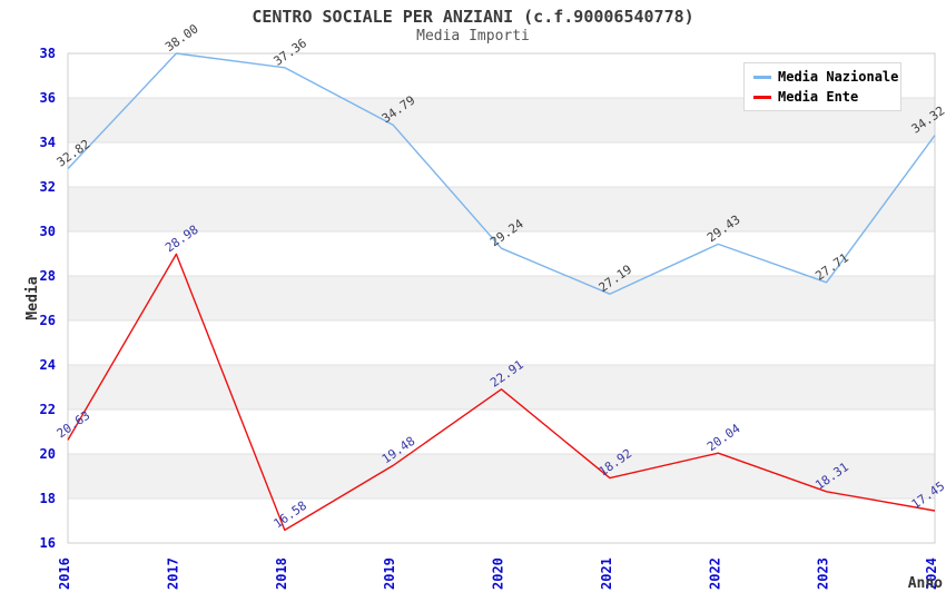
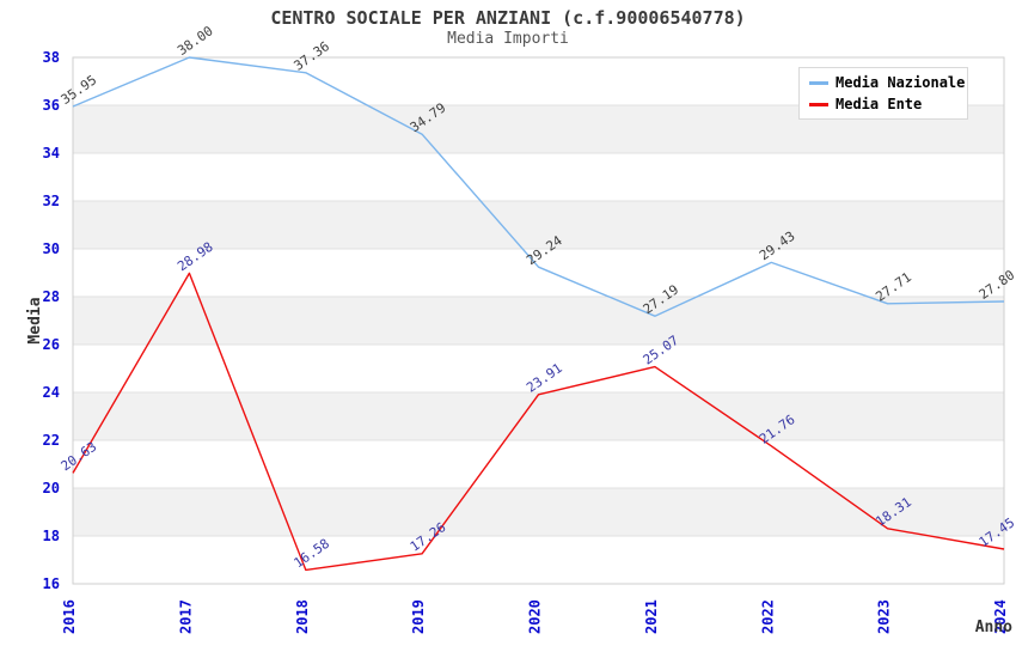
Media Nazionale/2016: 32.82 -> 35.95
Media Ente/2019: 19.48 -> 17.26
Media Ente/2020: 22.91 -> 23.91
Media Ente/2021: 18.92 -> 25.07
Media Ente/2022: 20.04 -> 21.76
Media Nazionale/2024: 34.32 -> 27.80
